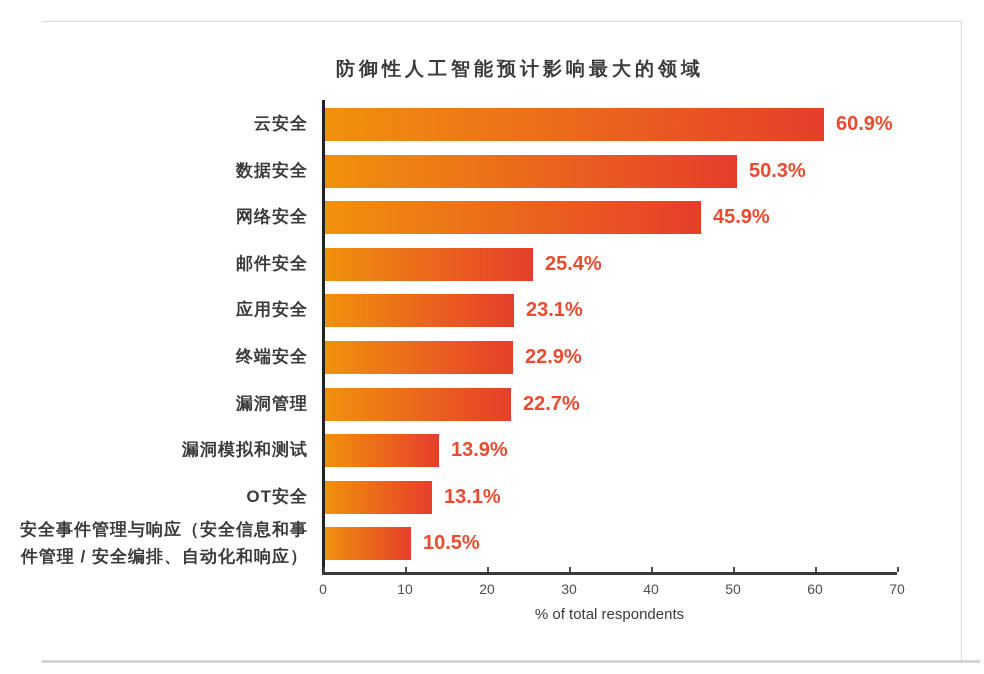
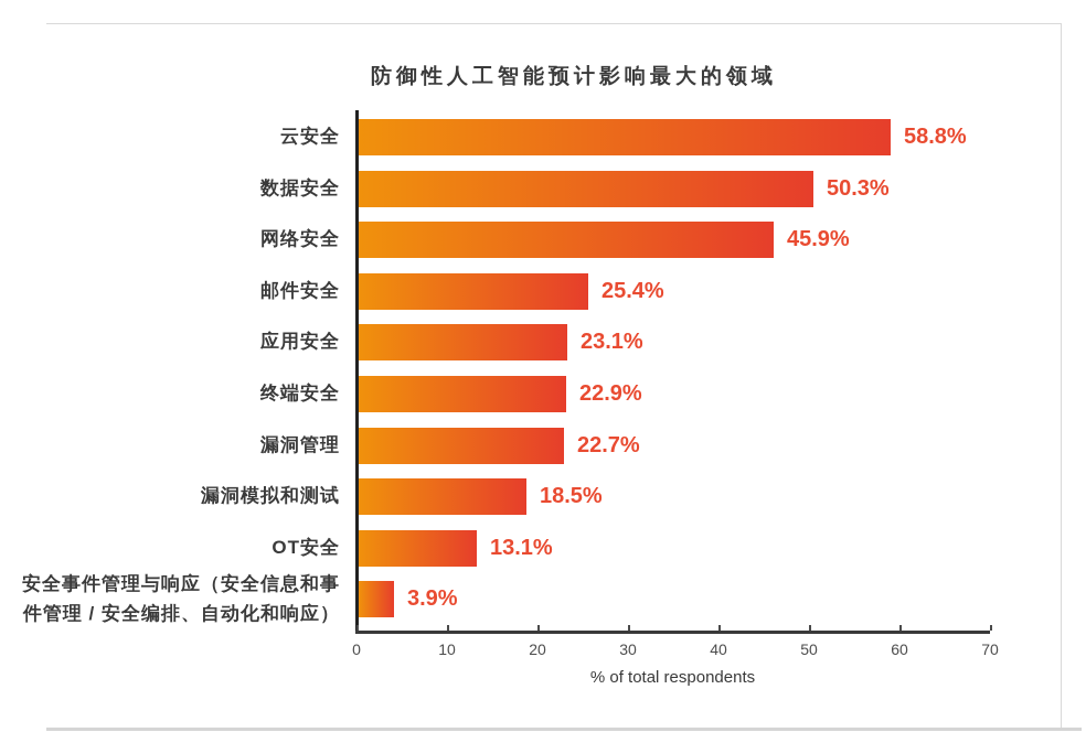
云安全: 60.9% -> 58.8%
漏洞模拟和测试: 13.9% -> 18.5%
安全事件管理与响应（安全信息和事件管理 / 安全编排、自动化和响应）: 10.5% -> 3.9%
